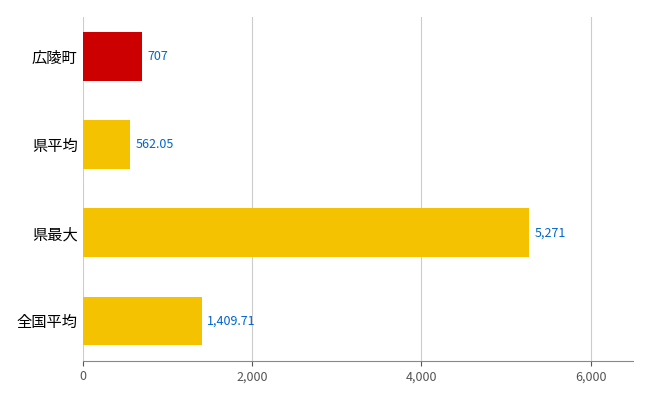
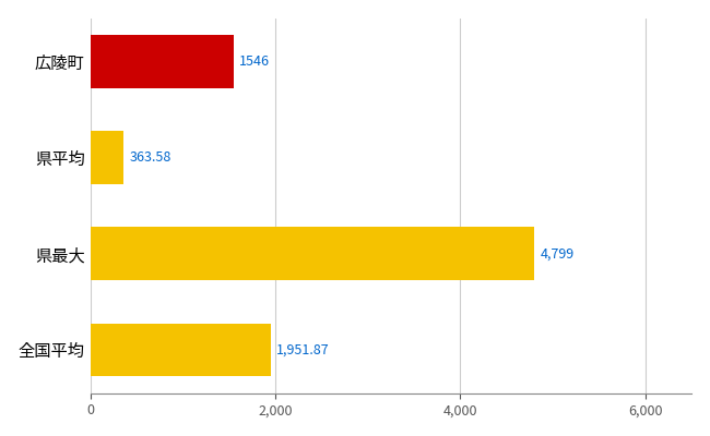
広陵町: 707 -> 1546
県平均: 562.05 -> 363.58
県最大: 5,271 -> 4,799
全国平均: 1,409.71 -> 1,951.87
